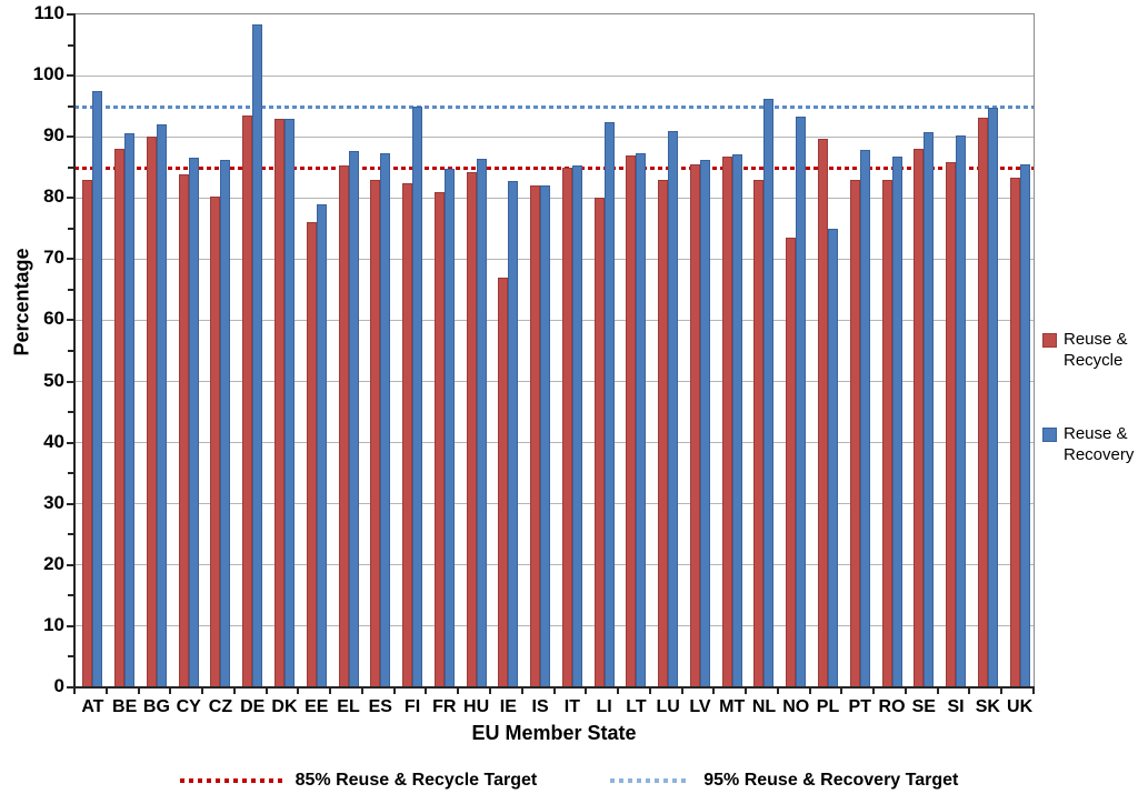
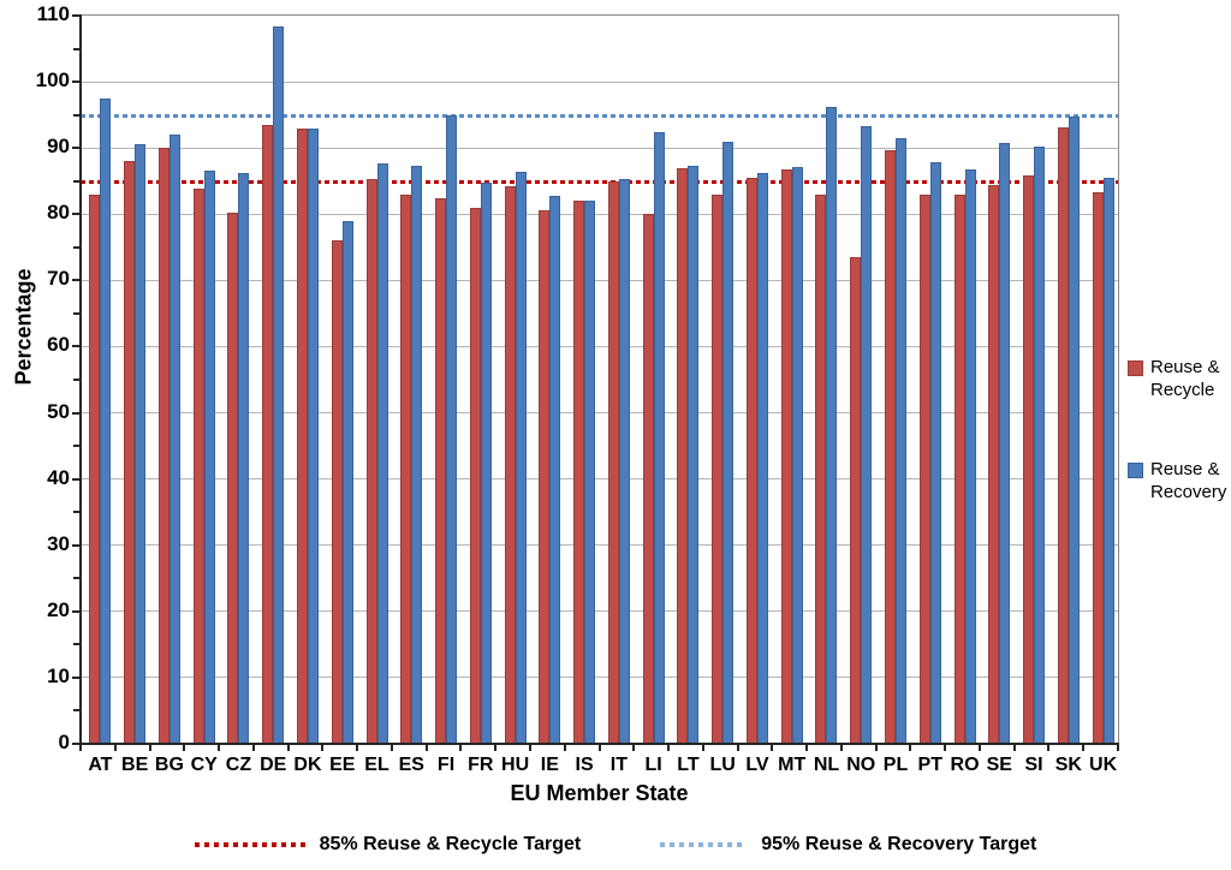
Reuse & Recycle/IE: 67 -> 81
Reuse & Recovery/PL: 75 -> 92
Reuse & Recycle/SE: 88 -> 84
